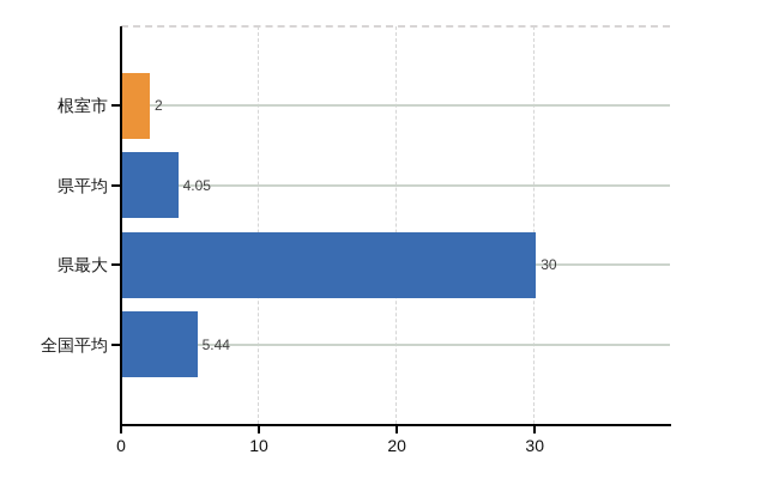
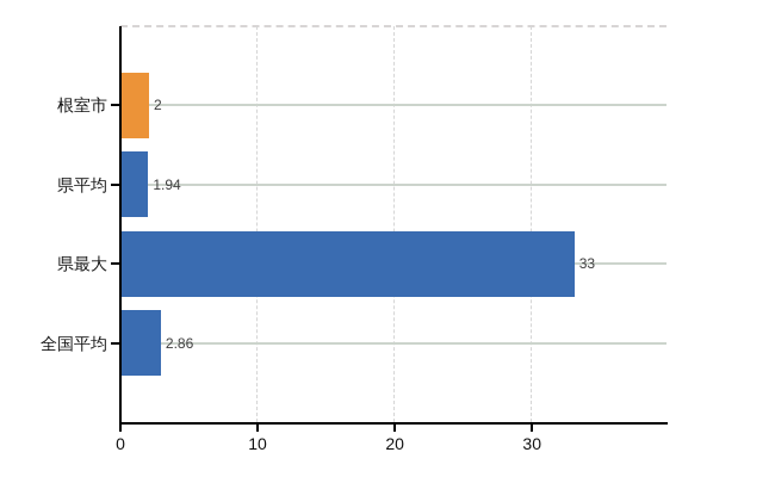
県平均: 4.05 -> 1.94
県最大: 30 -> 33
全国平均: 5.44 -> 2.86
